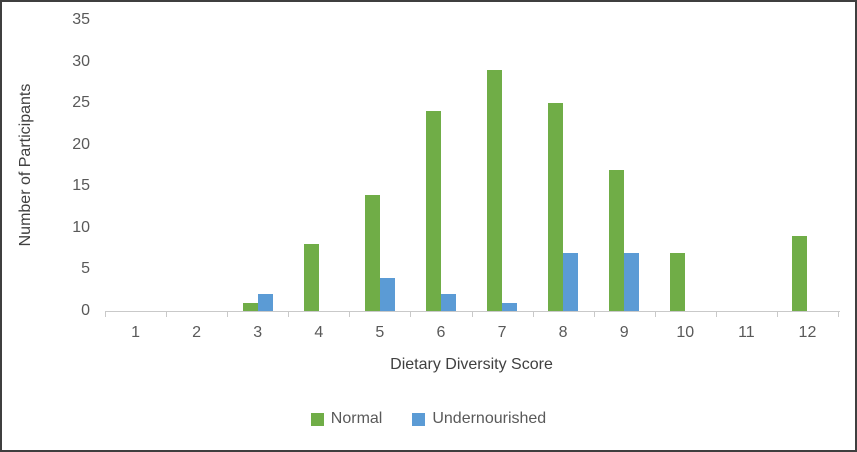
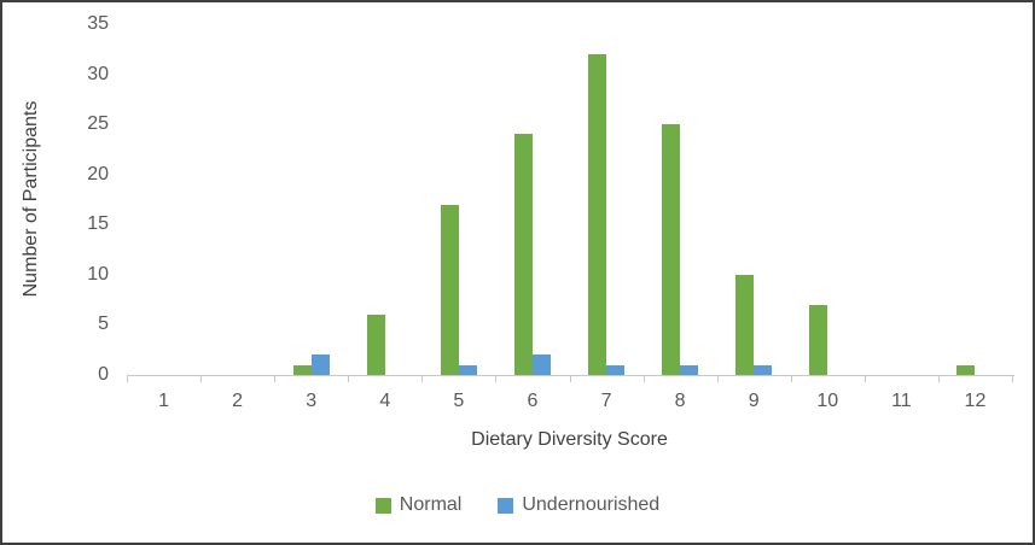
Normal/4: 8 -> 6
Normal/5: 14 -> 17
Undernourished/5: 4 -> 1
Normal/7: 29 -> 32
Undernourished/8: 7 -> 1
Normal/9: 17 -> 10
Undernourished/9: 7 -> 1
Normal/12: 9 -> 1
